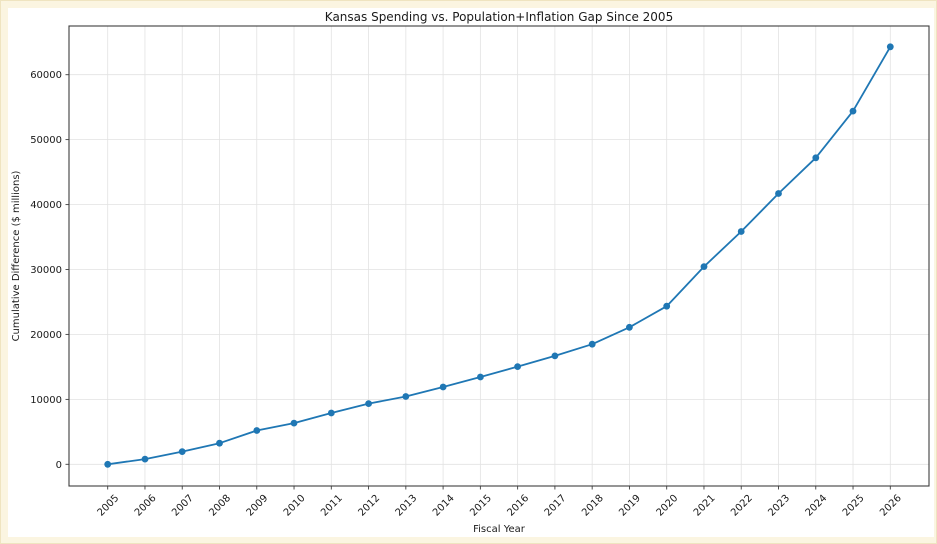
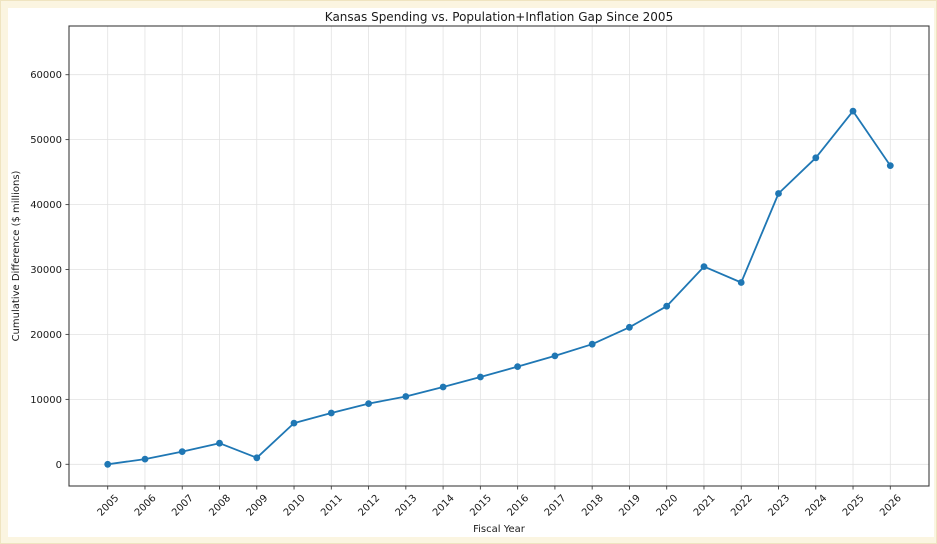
2009: 5000 -> 1000
2022: 36000 -> 28000
2026: 64000 -> 46000
